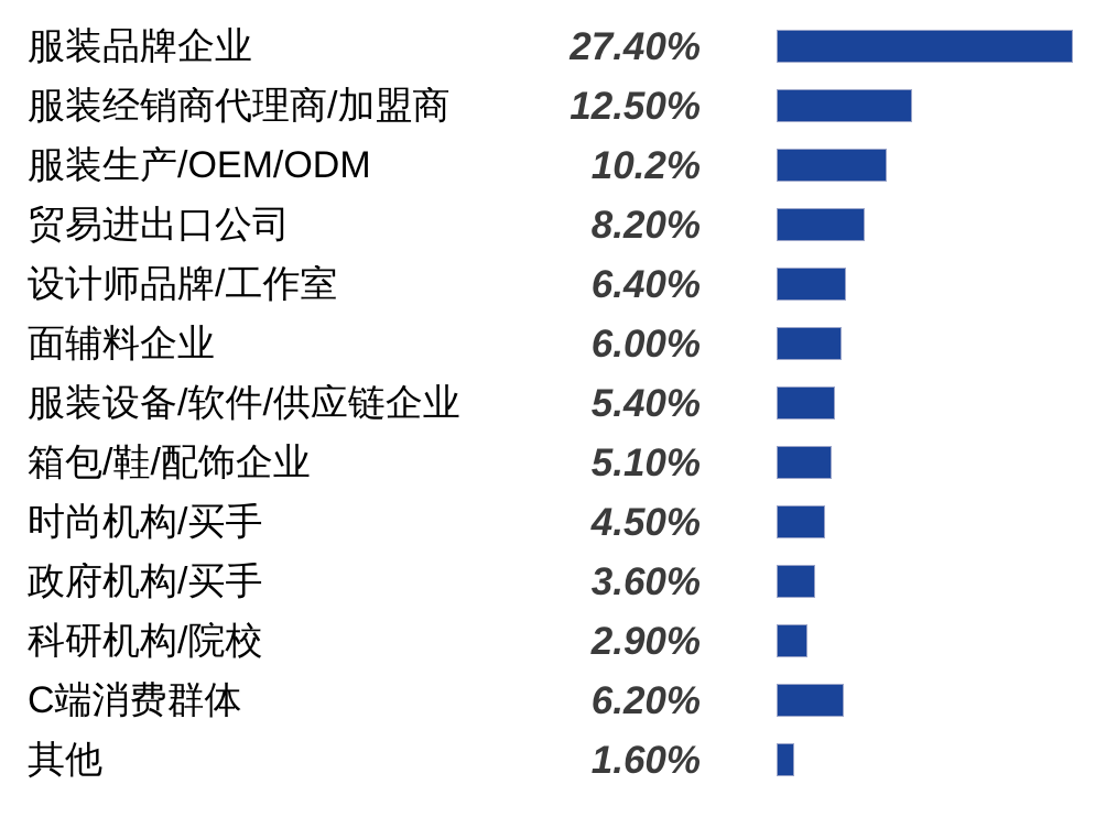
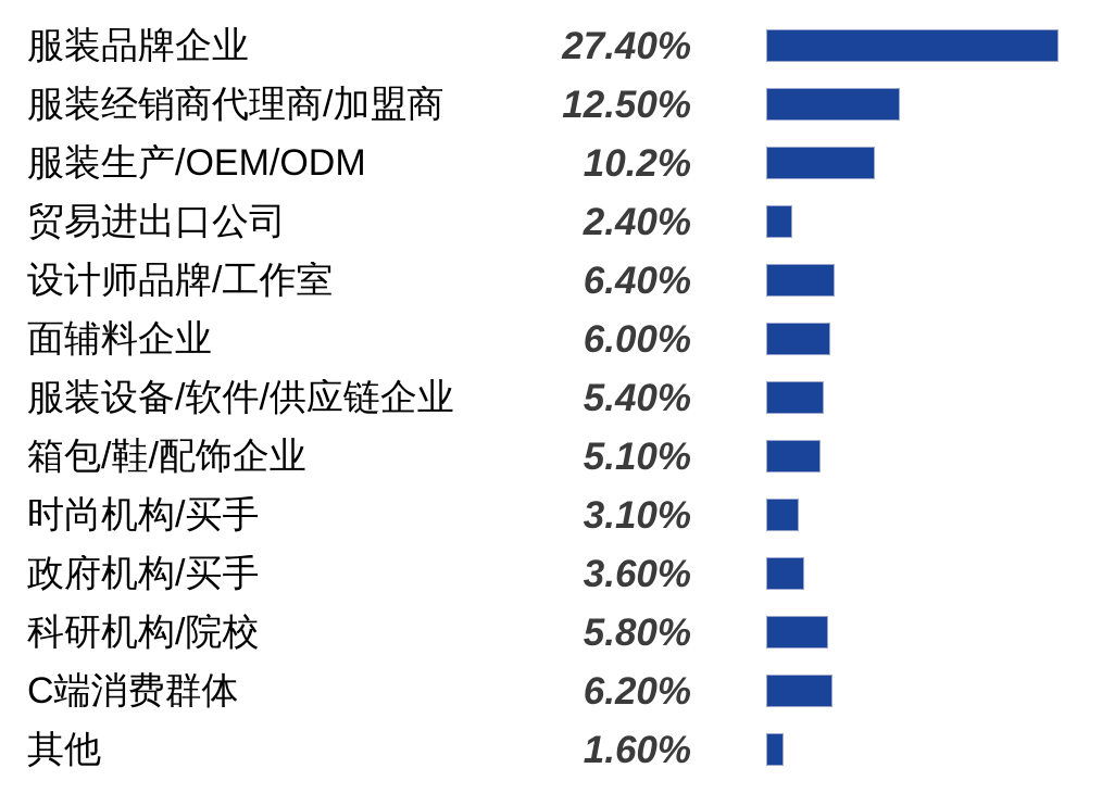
贸易进出口公司: 8.20% -> 2.40%
时尚机构/买手: 4.50% -> 3.10%
科研机构/院校: 2.90% -> 5.80%
